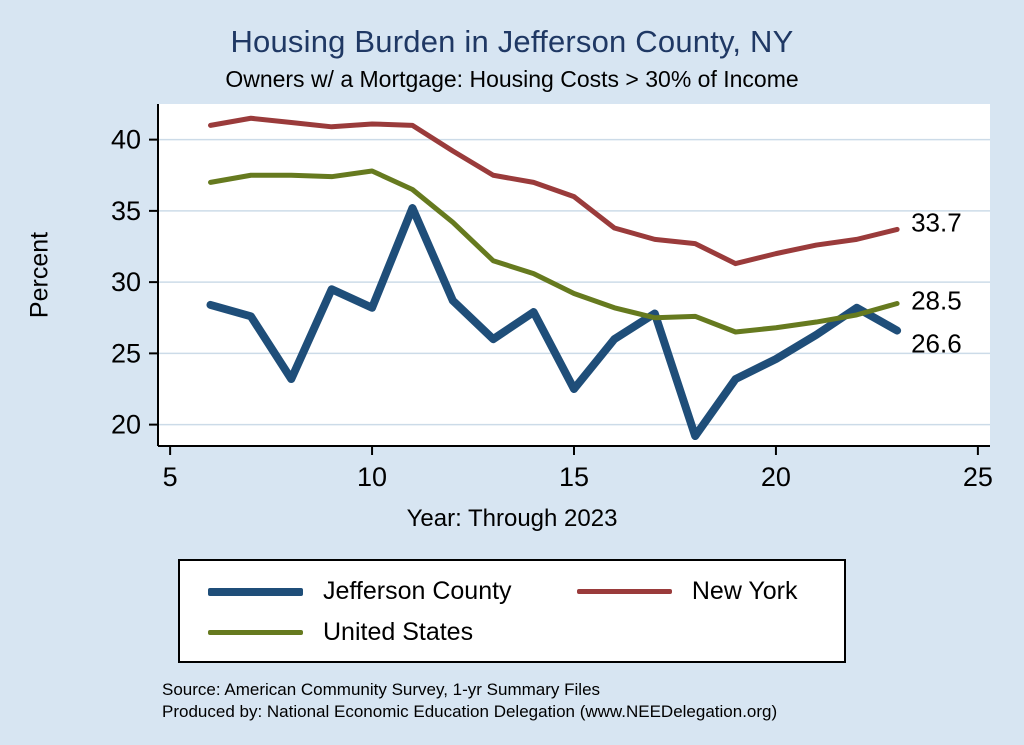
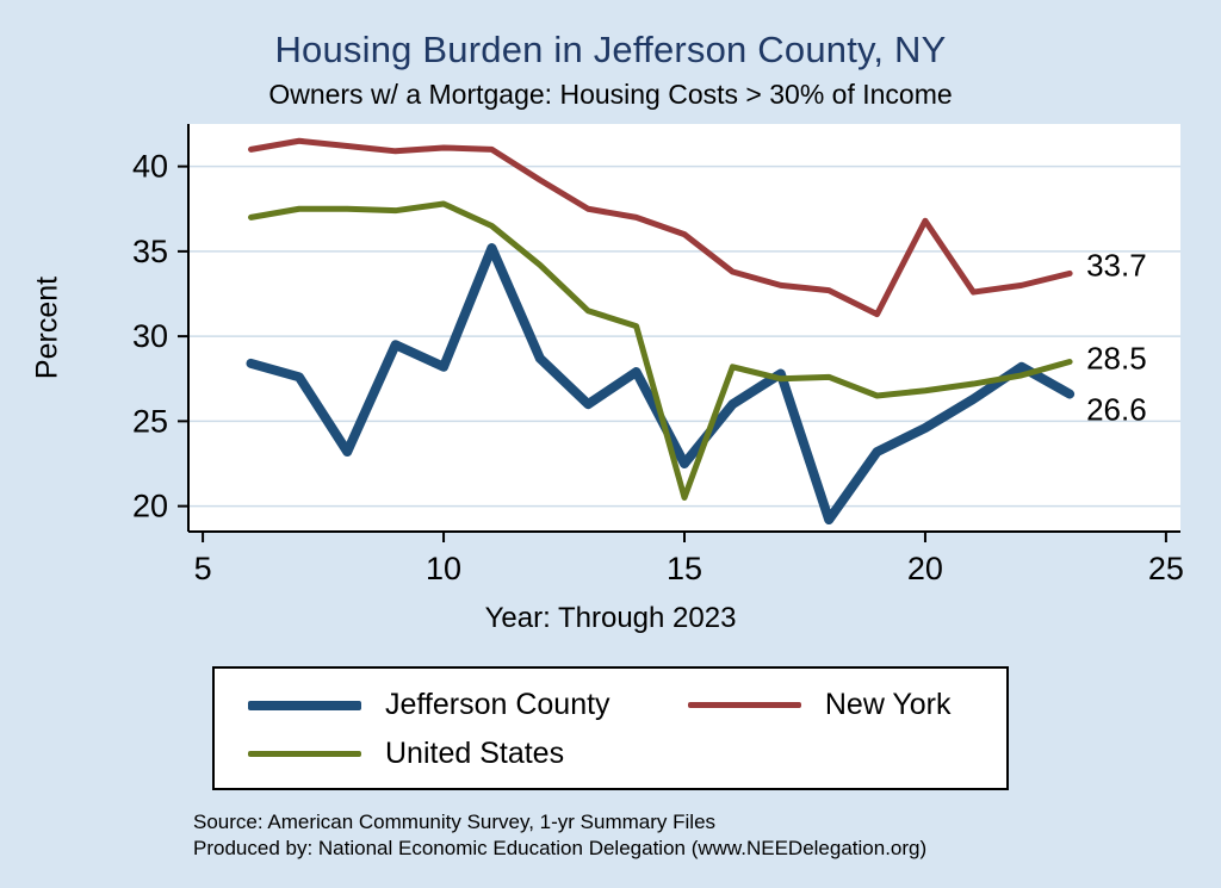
United States/15: 29.2 -> 20.5
New York/20: 32.0 -> 36.8
